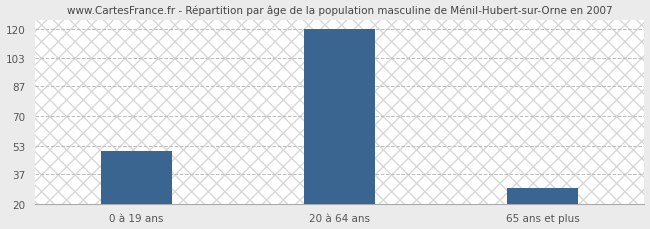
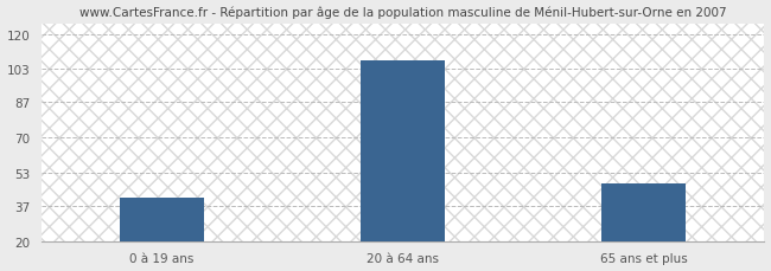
0 à 19 ans: 50 -> 41
20 à 64 ans: 120 -> 107
65 ans et plus: 29 -> 48
